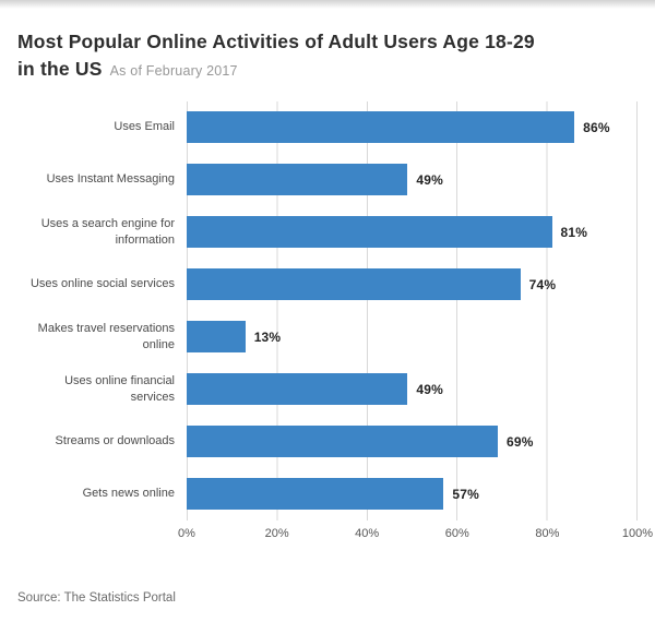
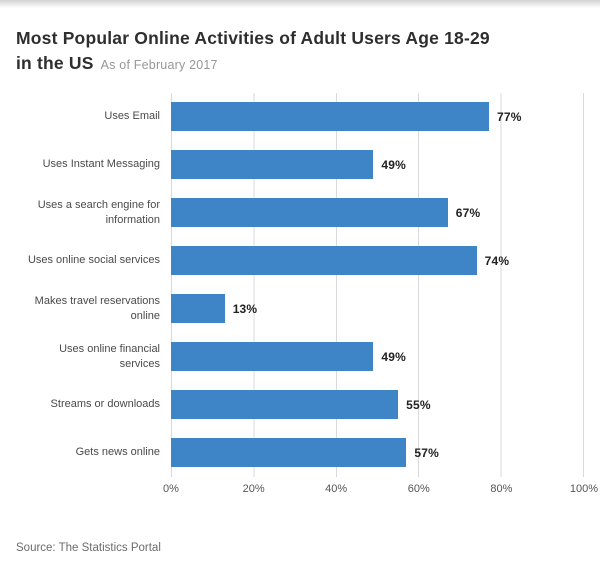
Uses Email: 86% -> 77%
Uses a search engine for information: 81% -> 67%
Streams or downloads: 69% -> 55%
